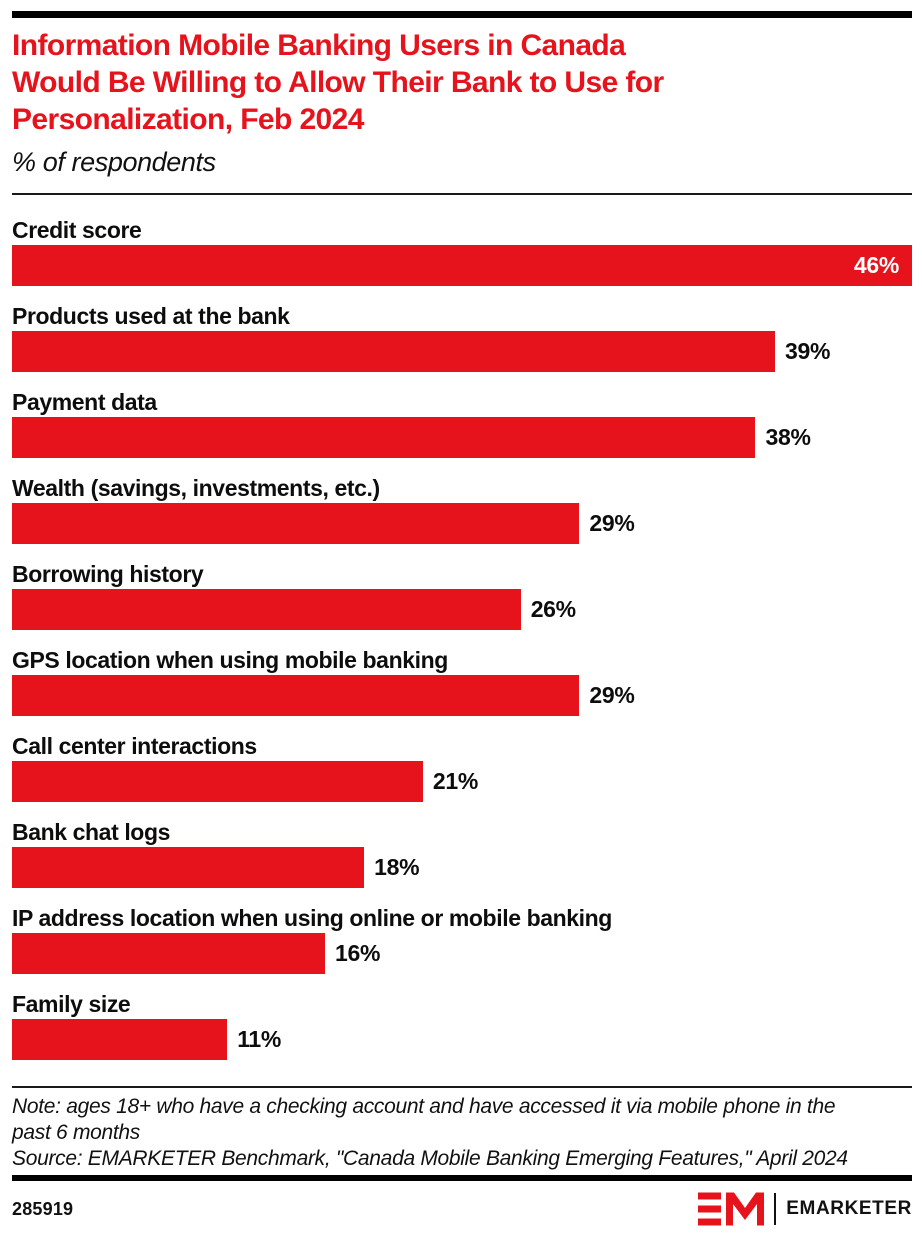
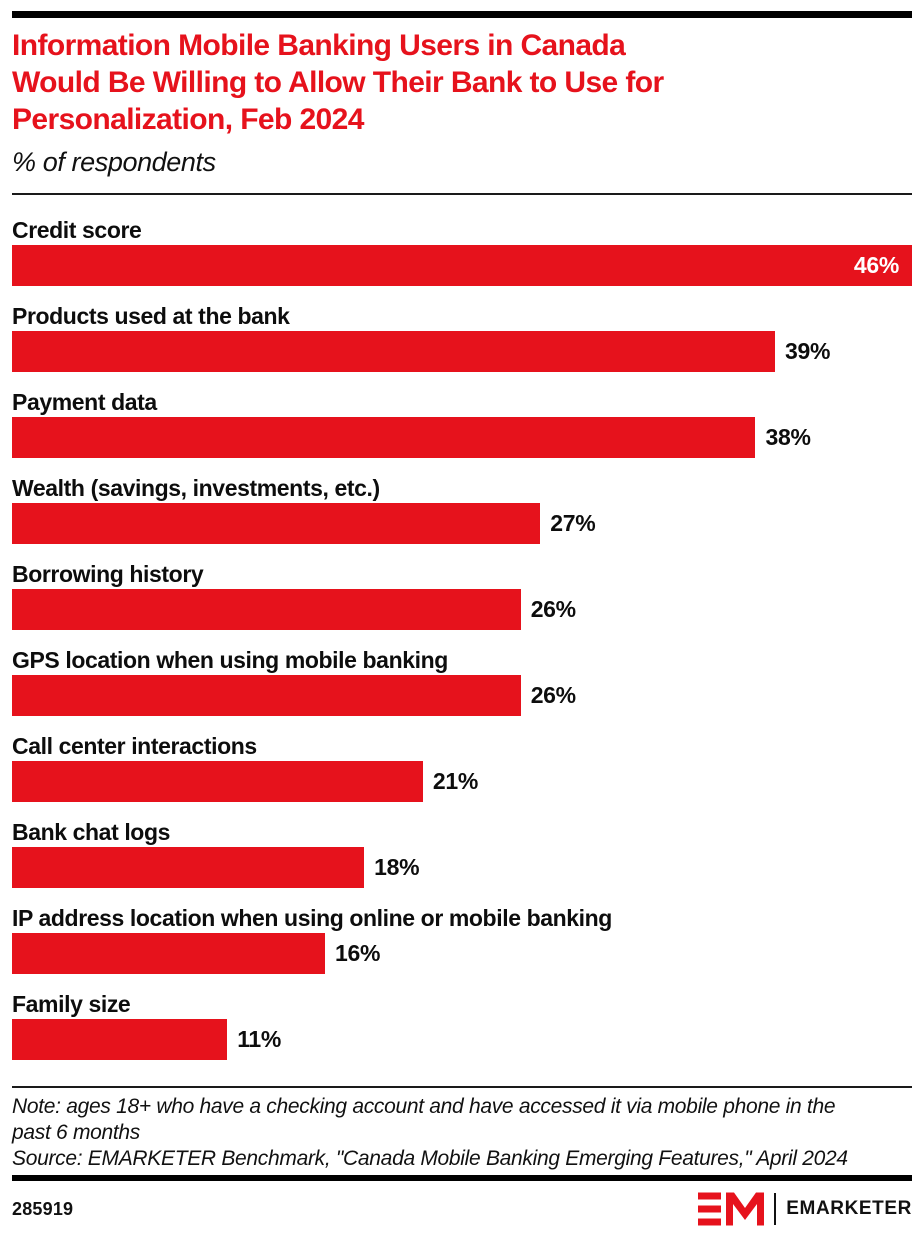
Wealth (savings, investments, etc.): 29% -> 27%
GPS location when using mobile banking: 29% -> 26%
